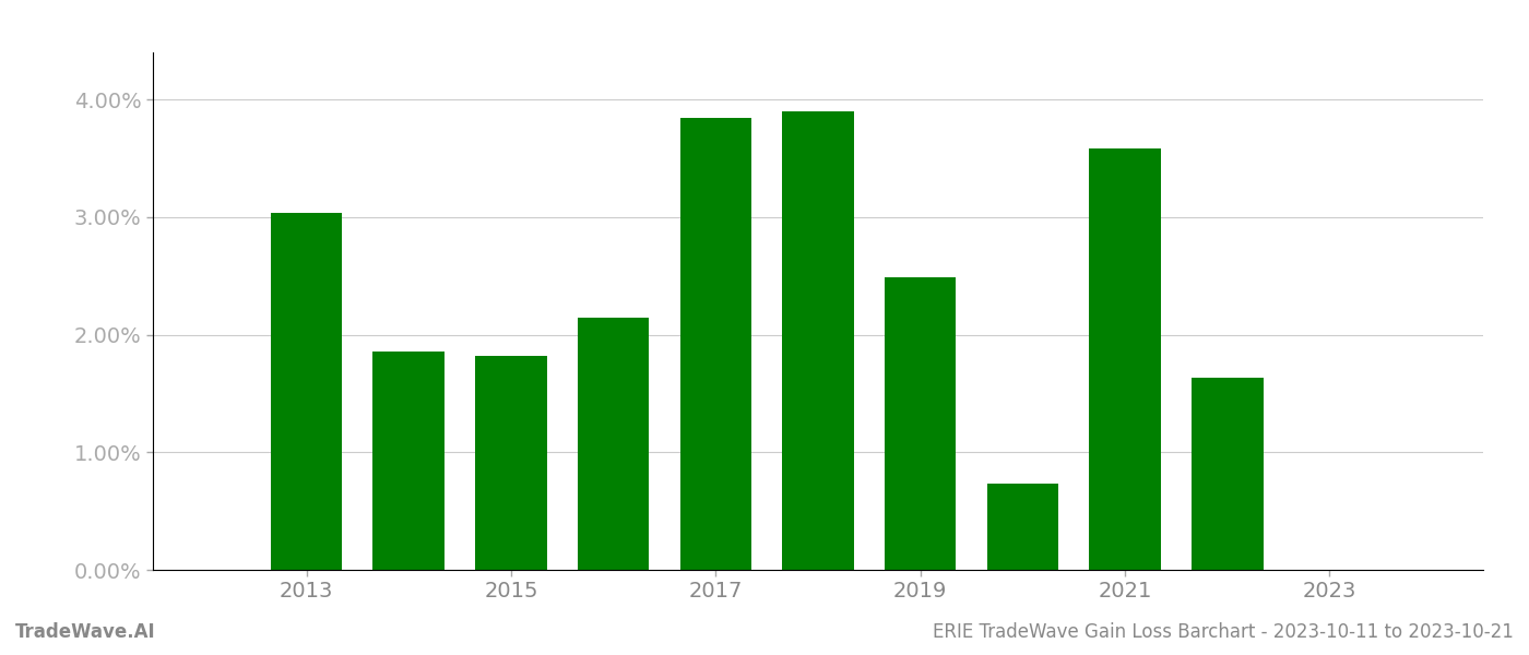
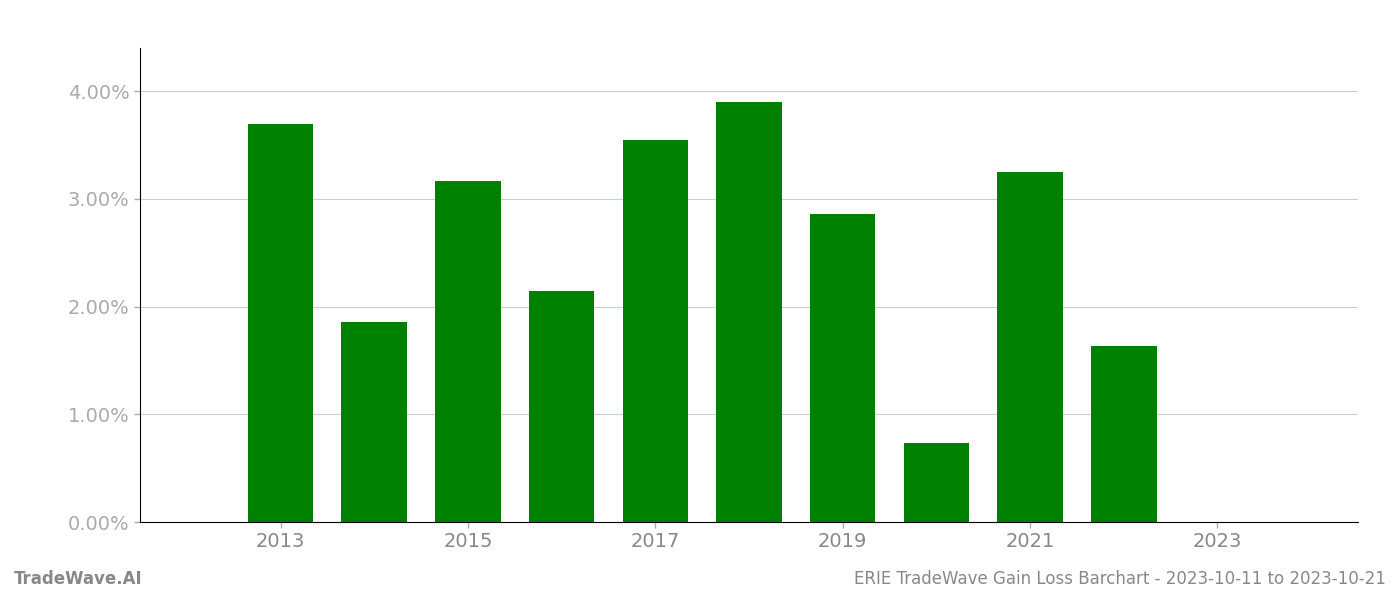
2013: 3.04% -> 3.69%
2015: 1.82% -> 3.17%
2017: 3.84% -> 3.55%
2019: 2.49% -> 2.86%
2021: 3.58% -> 3.25%
